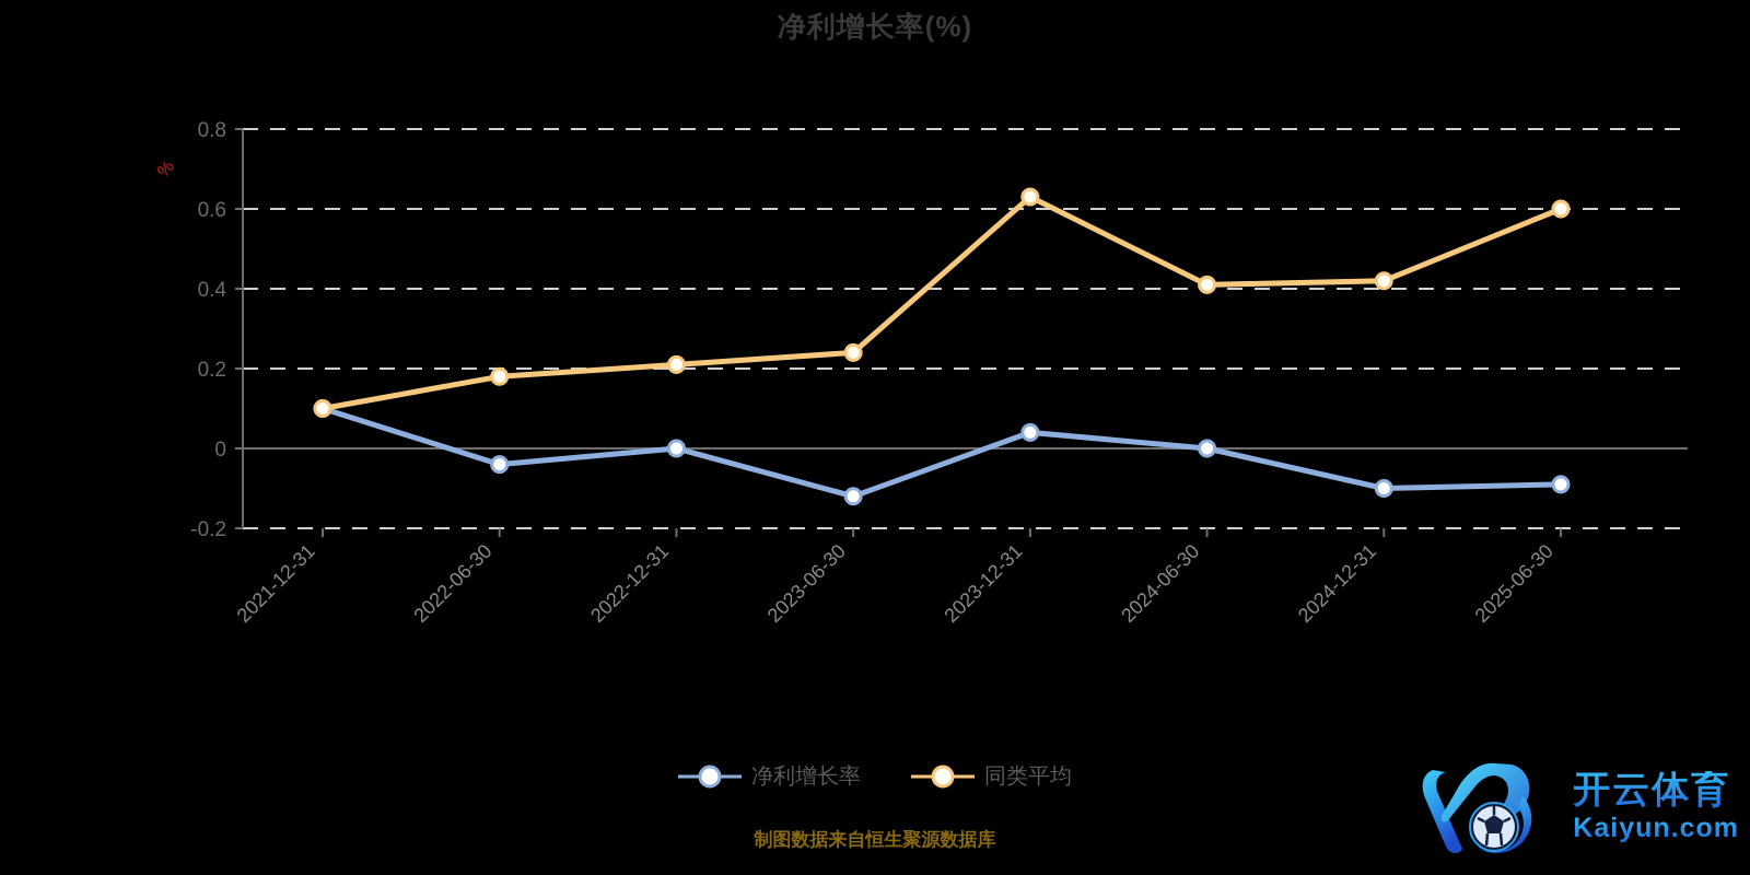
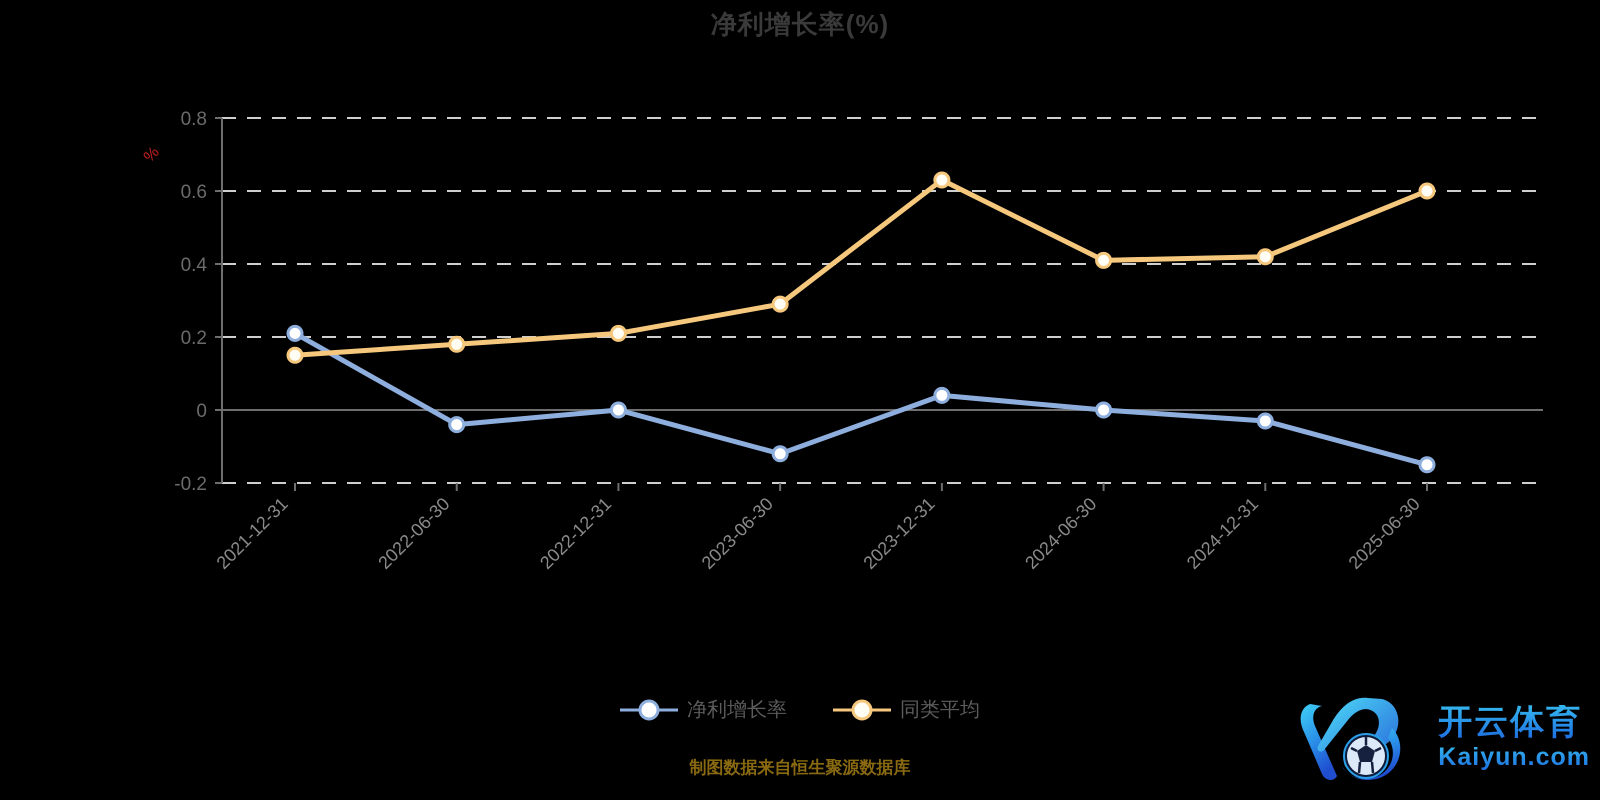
净利增长率/2021-12-31: 0.10 -> 0.21
同类平均/2021-12-31: 0.10 -> 0.15
同类平均/2023-06-30: 0.24 -> 0.29
净利增长率/2024-12-31: -0.10 -> -0.03
净利增长率/2025-06-30: -0.09 -> -0.15
